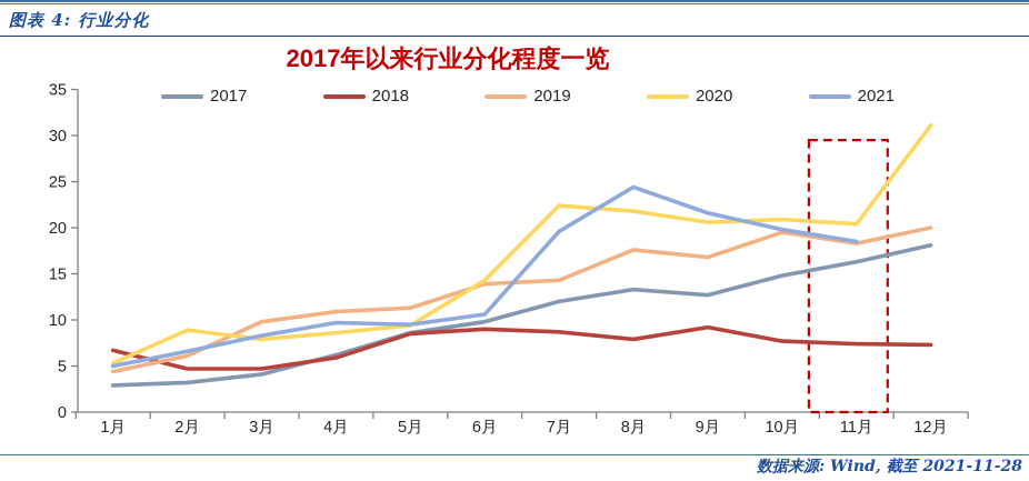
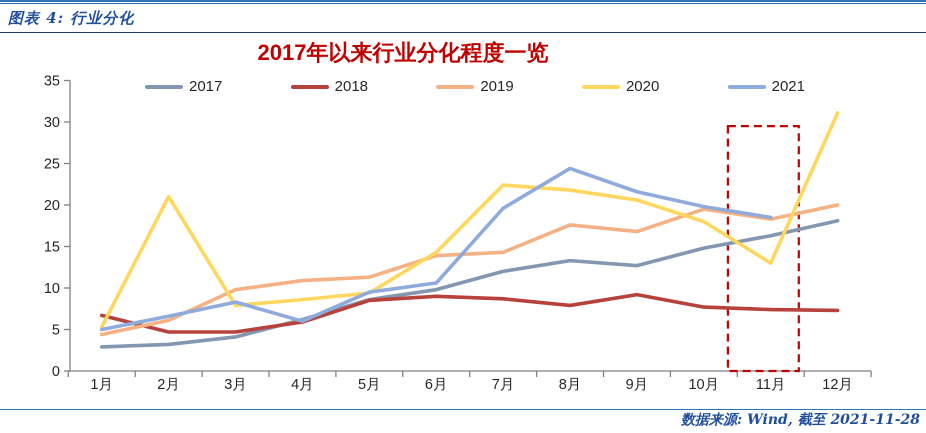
2020/2月: 9 -> 21
2021/4月: 10 -> 6
2020/10月: 21 -> 18
2020/11月: 20 -> 13
